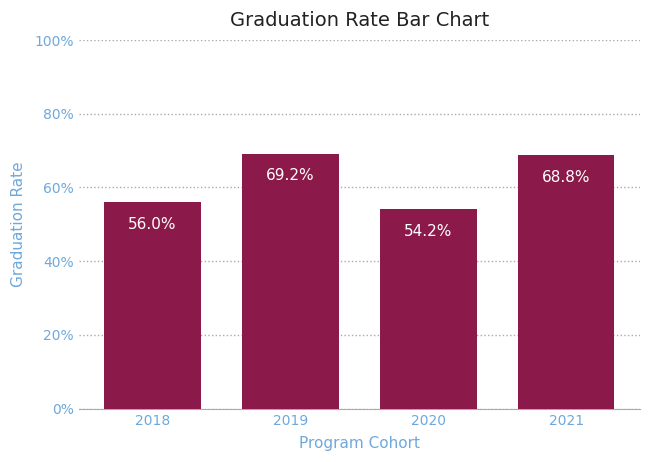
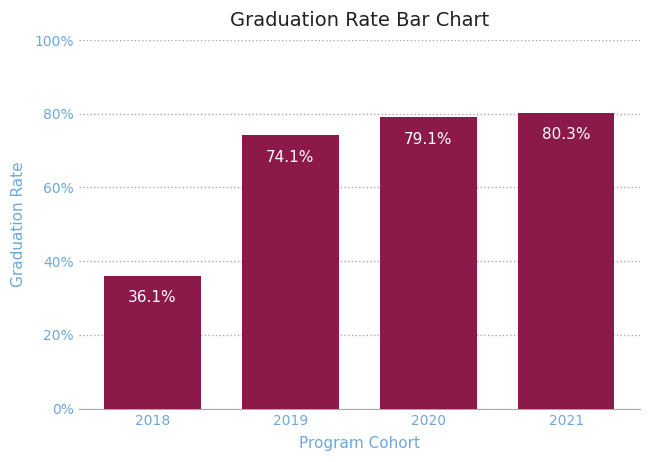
2018: 56.0% -> 36.1%
2019: 69.2% -> 74.1%
2020: 54.2% -> 79.1%
2021: 68.8% -> 80.3%
